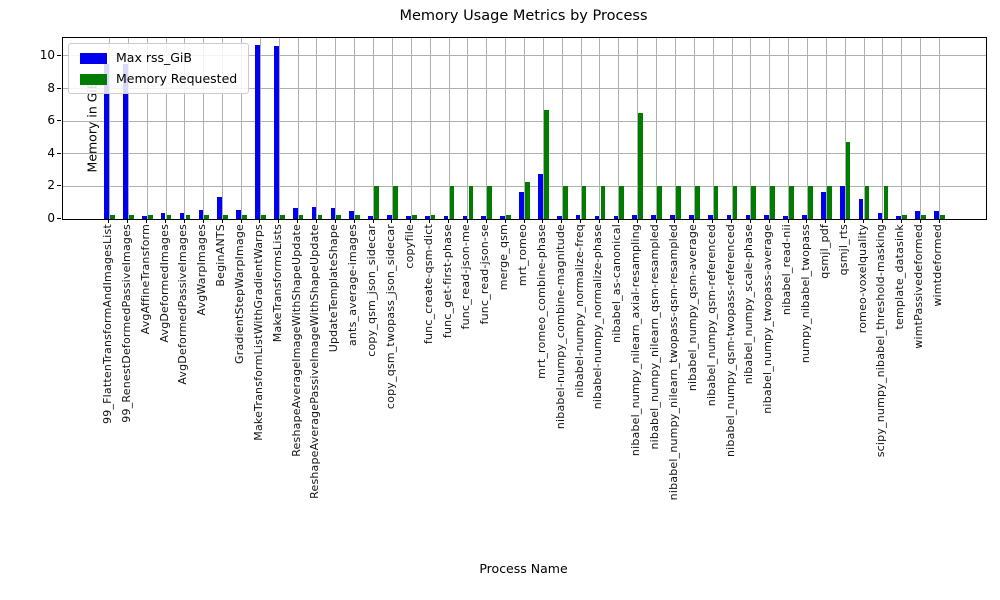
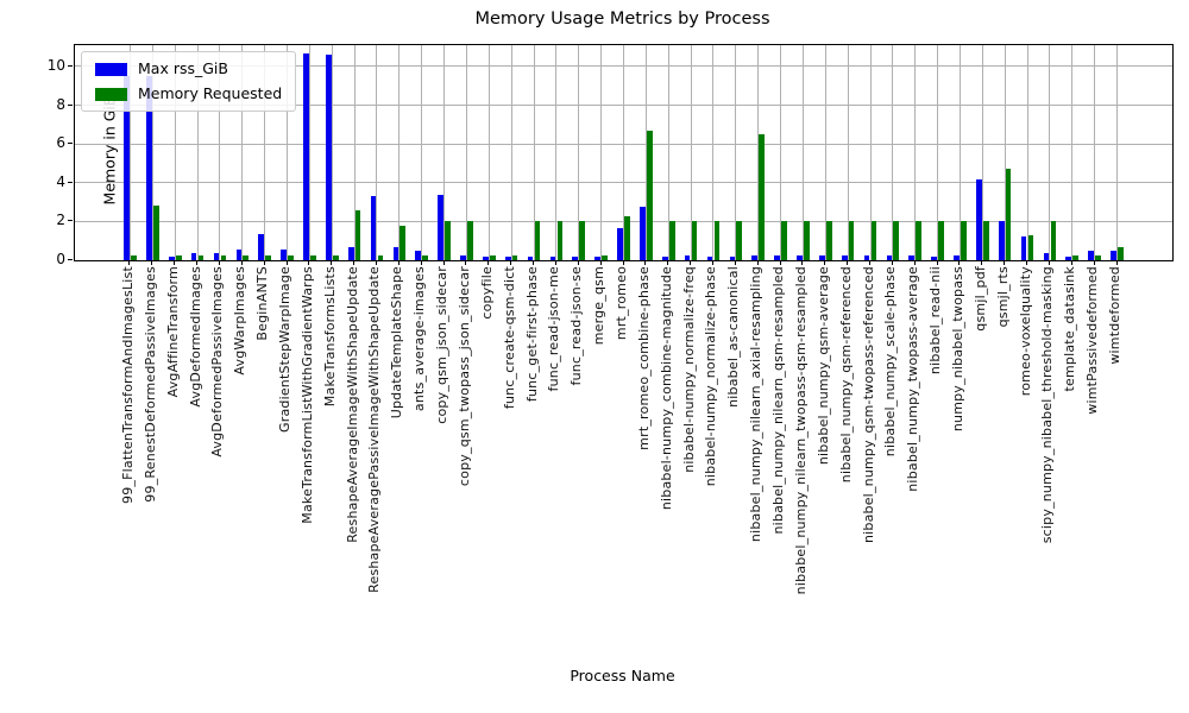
Memory Requested/99_RenestDeformedPassiveImages: 0.2 -> 2.8
Memory Requested/ReshapeAverageImageWithShapeUpdate: 0.2 -> 2.6
Max rss_GiB/ReshapeAveragePassiveImageWithShapeUpdate: 0.8 -> 3.3
Memory Requested/UpdateTemplateShape: 0.2 -> 1.8
Max rss_GiB/copy_qsm_json_sidecar: 0.2 -> 3.4
Max rss_GiB/qsmjl_pdf: 1.6 -> 4.2
Memory Requested/romeo-voxelquality: 2.0 -> 1.3
Memory Requested/wimtdeformed: 0.2 -> 0.7
